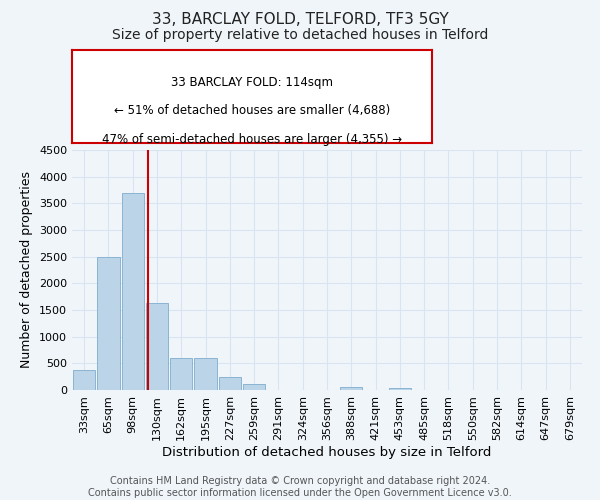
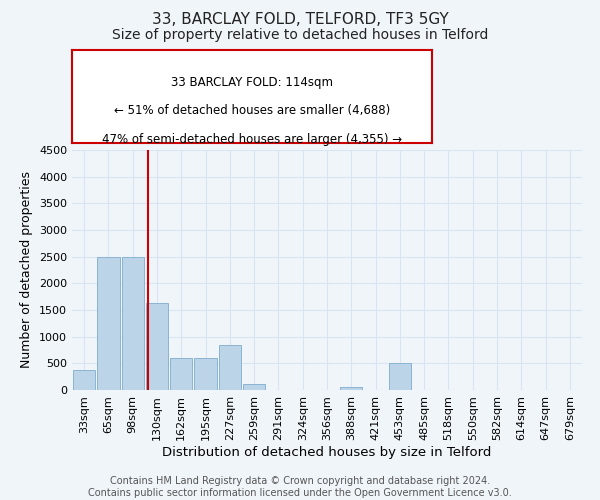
98sqm: 3700 -> 2500
227sqm: 240 -> 840
453sqm: 40 -> 500
